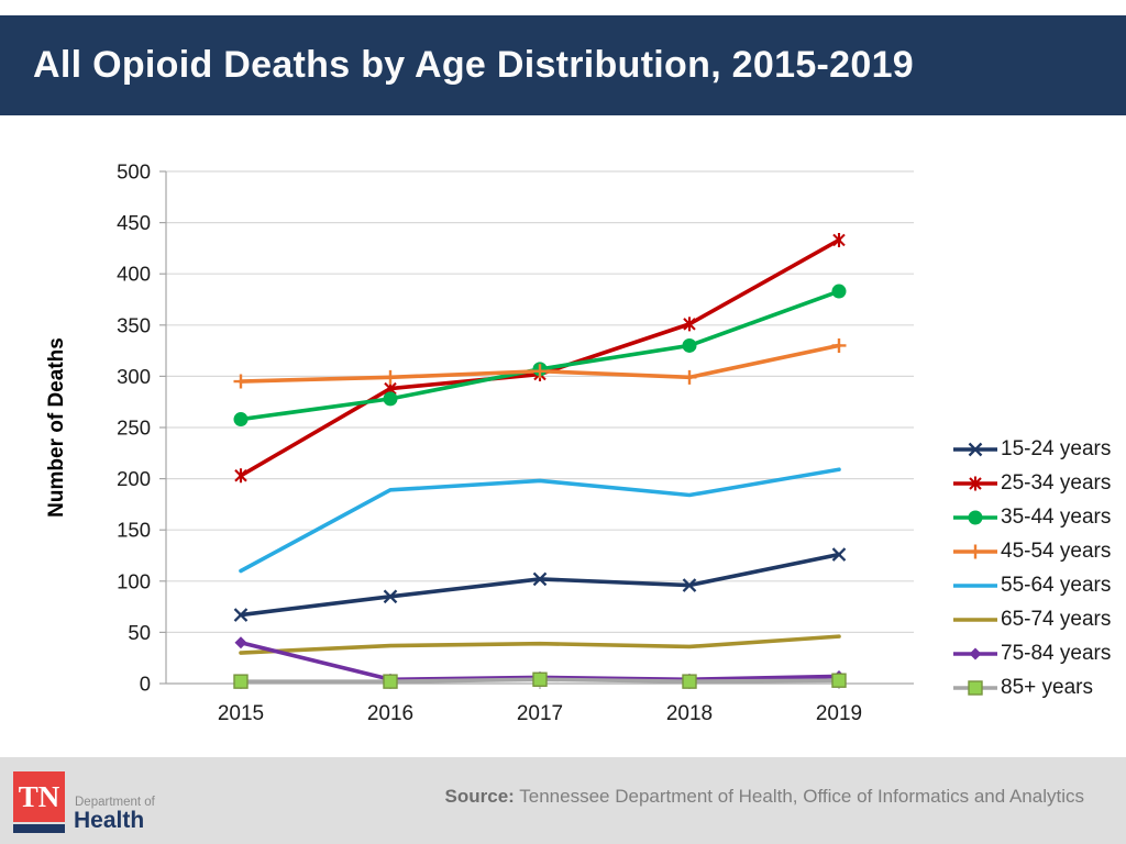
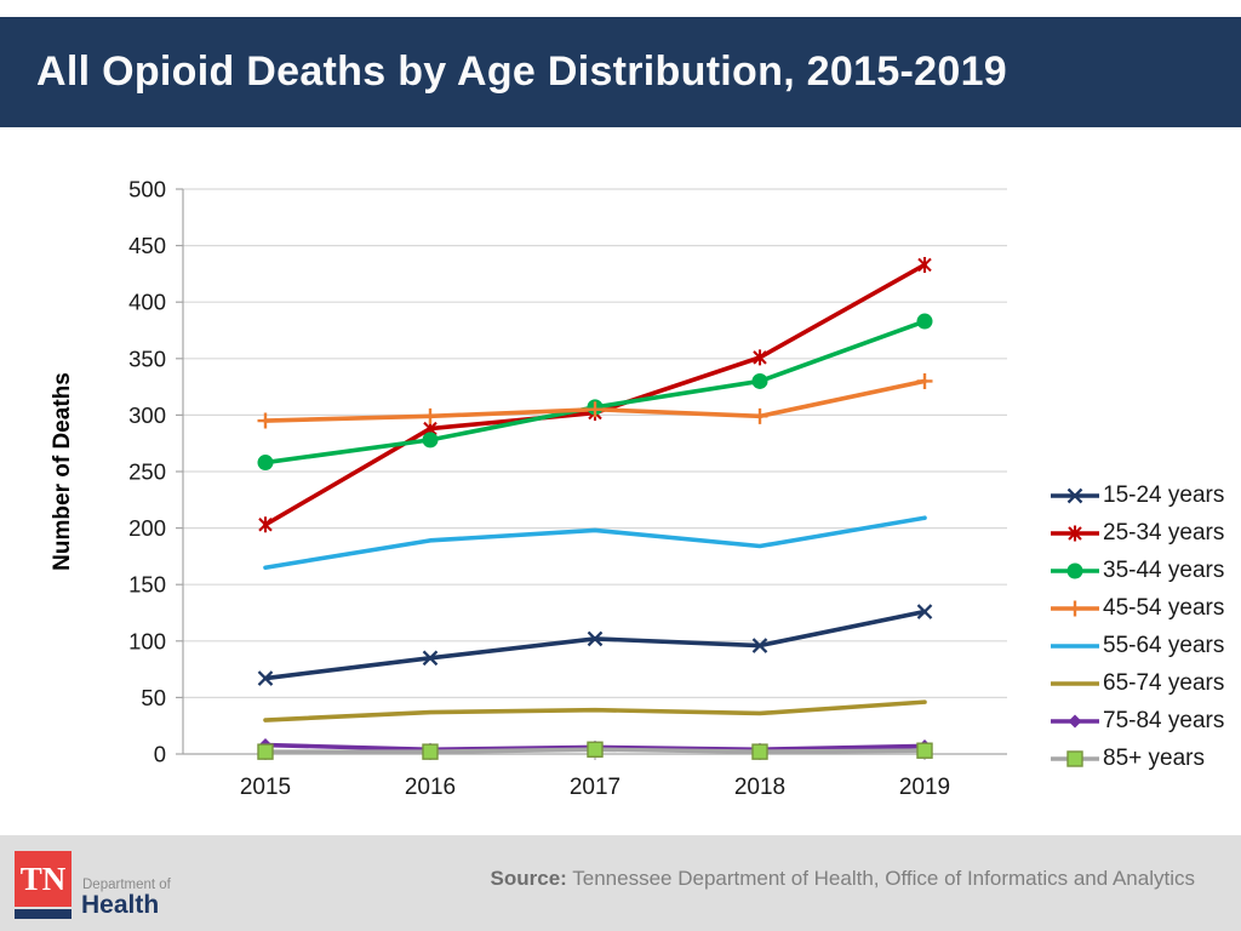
55-64 years/2015: 110 -> 160
75-84 years/2015: 40 -> 10
